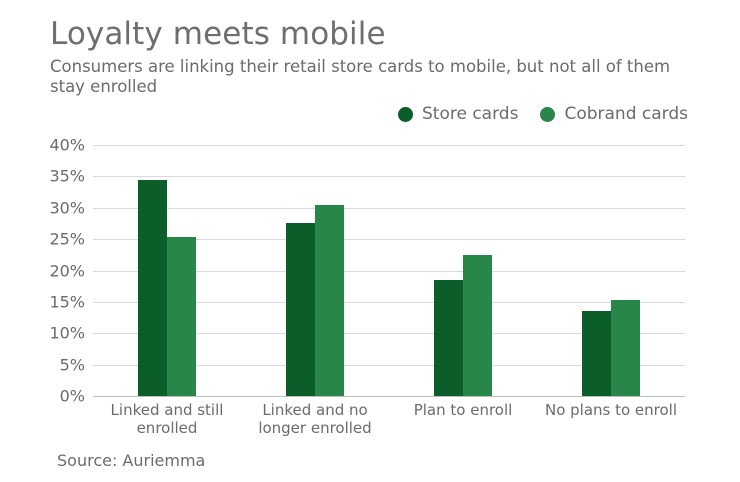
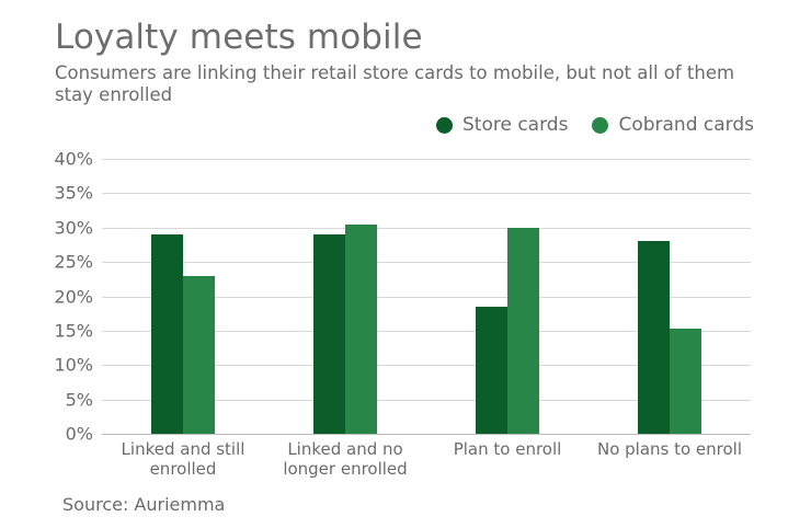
Store cards/Linked and still enrolled: 34% -> 29%
Cobrand cards/Linked and still enrolled: 25% -> 23%
Store cards/Linked and no longer enrolled: 28% -> 29%
Cobrand cards/Plan to enroll: 22% -> 30%
Store cards/No plans to enroll: 14% -> 28%
